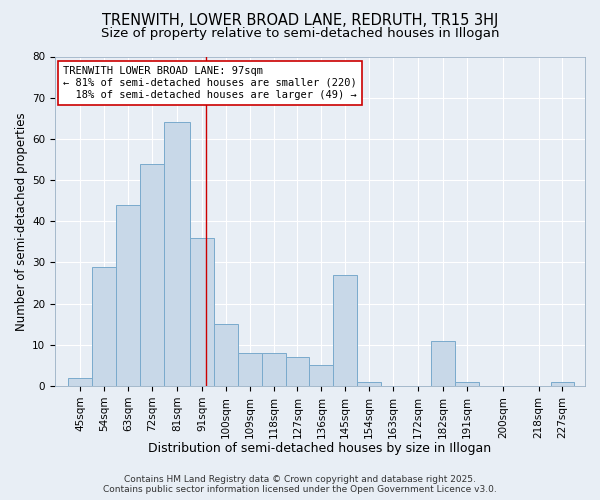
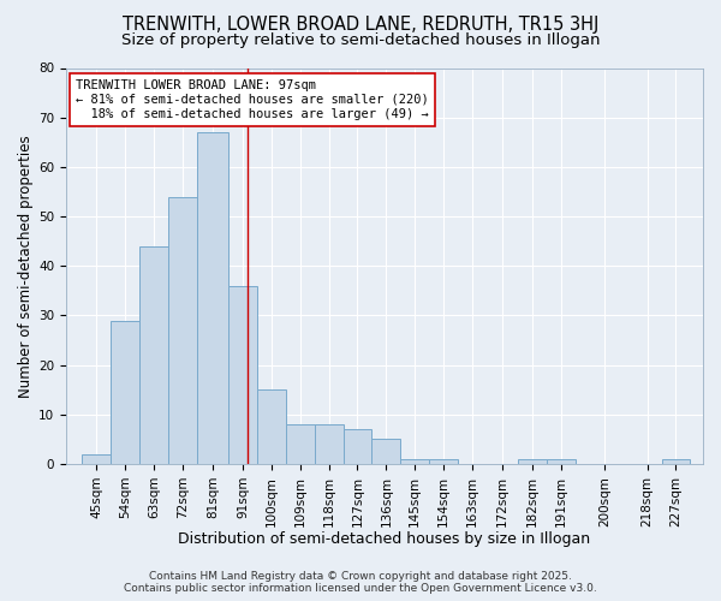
81sqm: 64 -> 67
145sqm: 27 -> 1
182sqm: 11 -> 1
